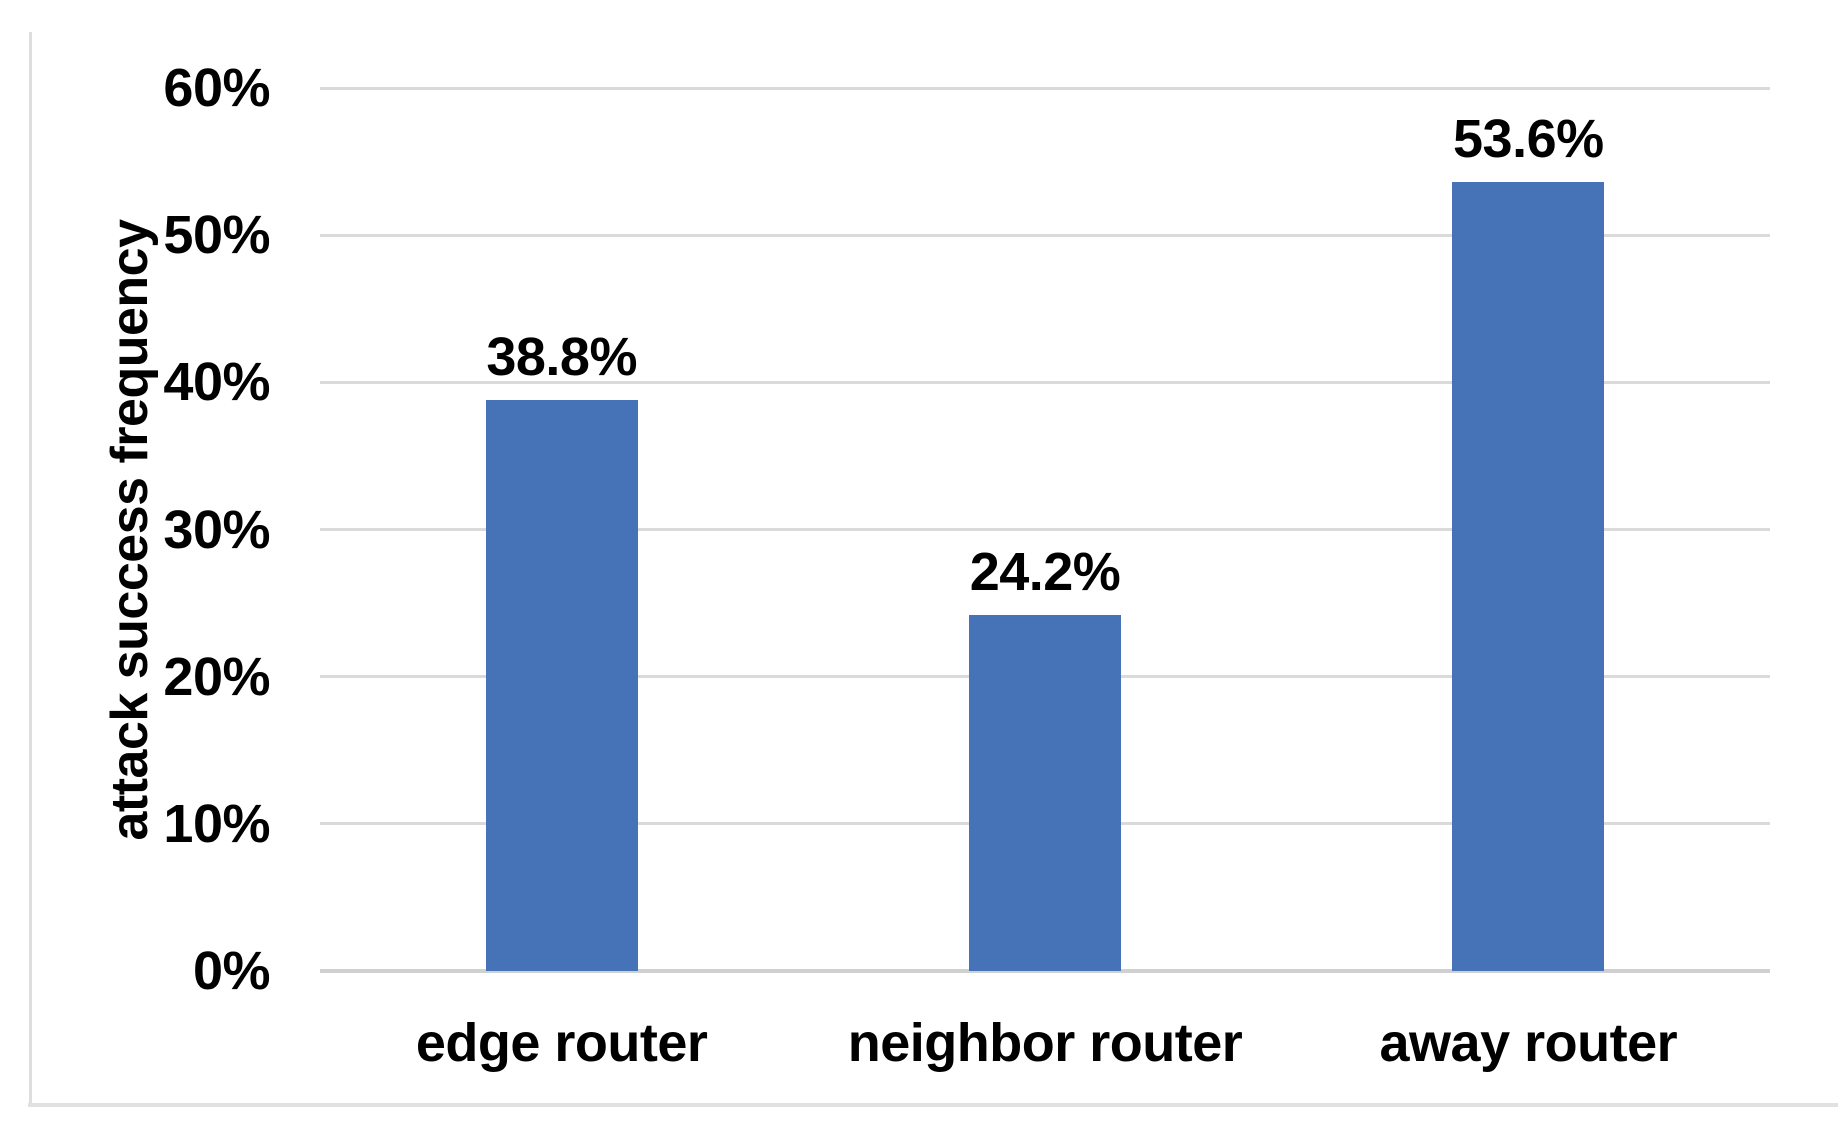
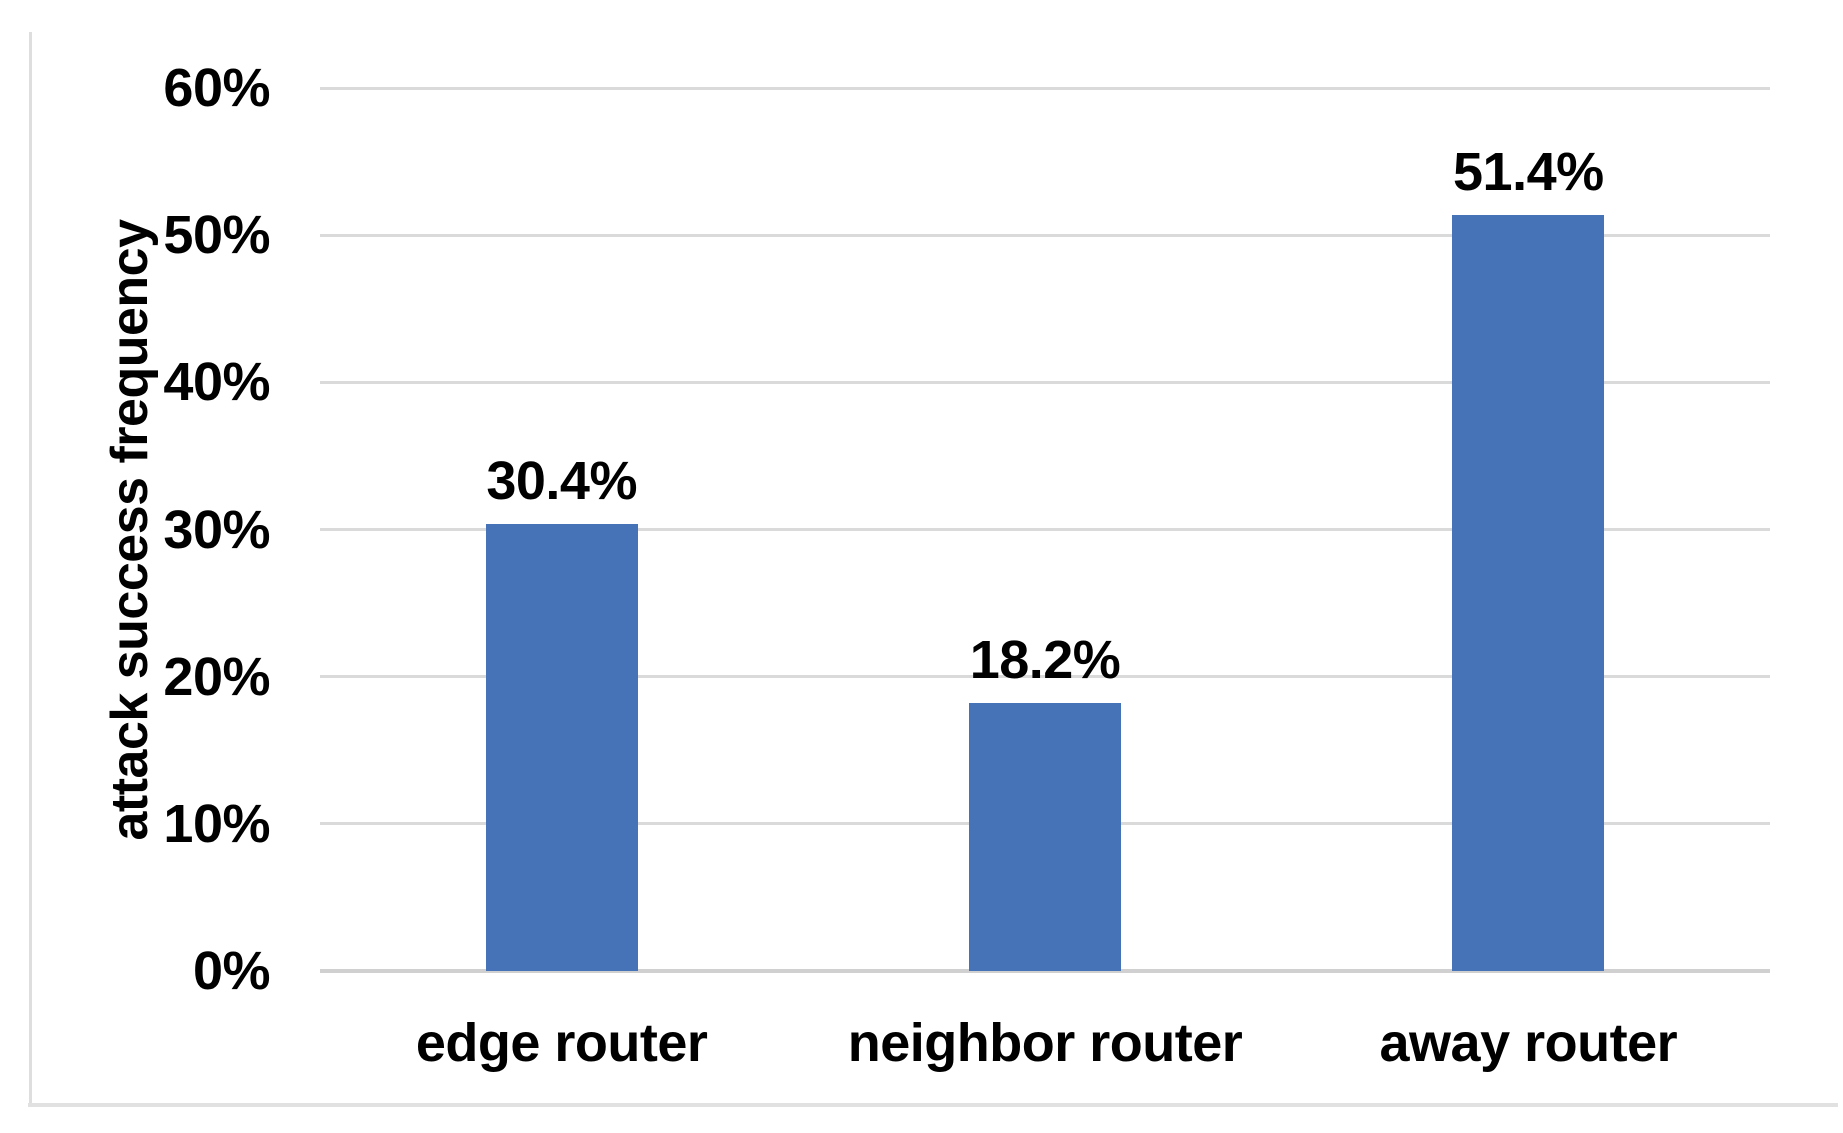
edge router: 38.8% -> 30.4%
neighbor router: 24.2% -> 18.2%
away router: 53.6% -> 51.4%
